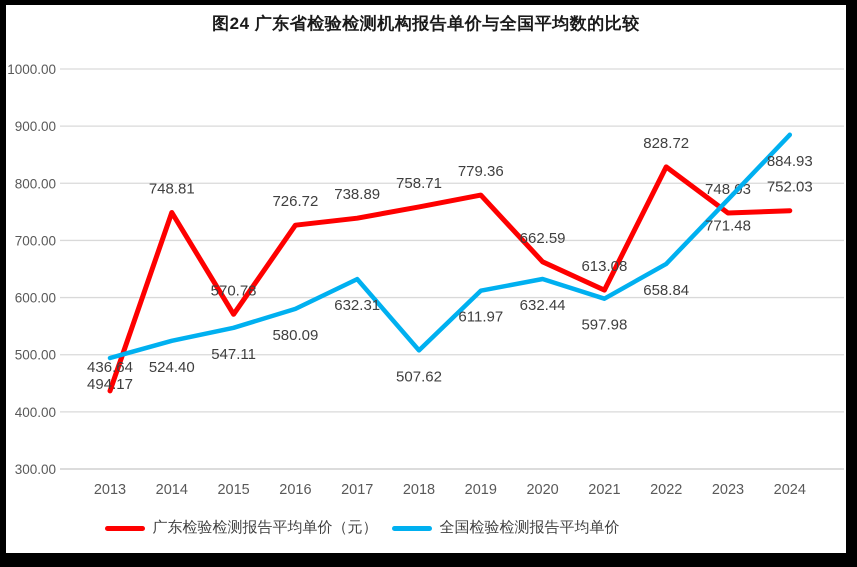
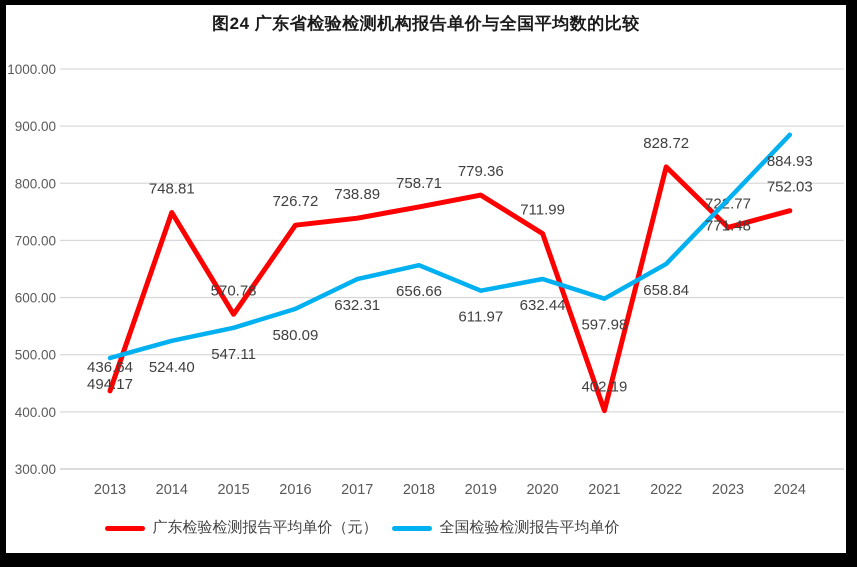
全国检验检测报告平均单价/2018: 507.62 -> 656.66
广东检验检测报告平均单价（元）/2020: 662.59 -> 711.99
广东检验检测报告平均单价（元）/2021: 613.08 -> 402.19
广东检验检测报告平均单价（元）/2023: 748.03 -> 722.77
